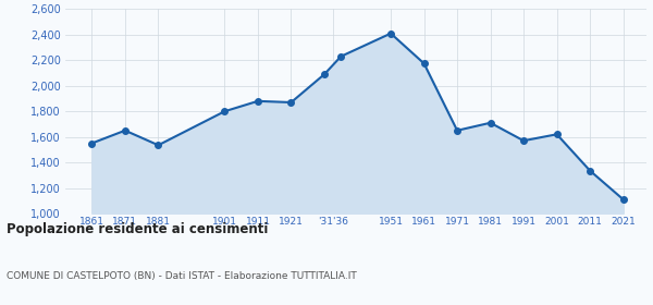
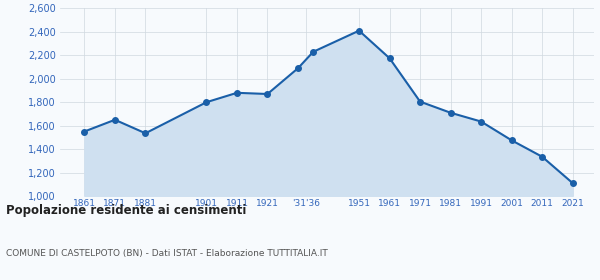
1971: 1,650 -> 1,800
1991: 1,570 -> 1,640
2001: 1,620 -> 1,480
